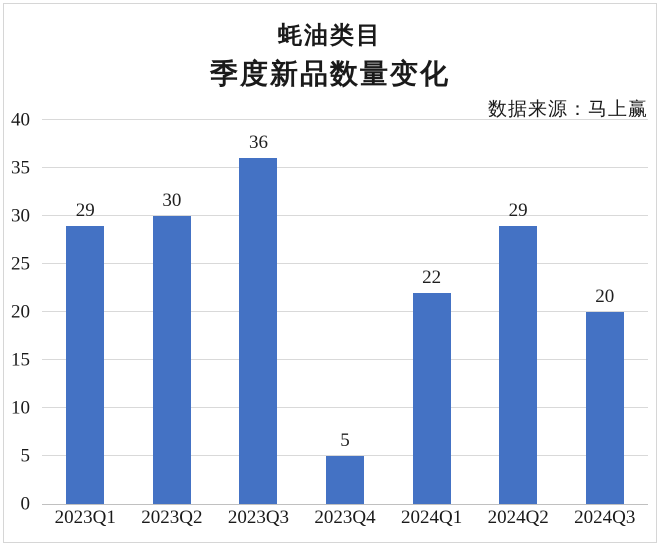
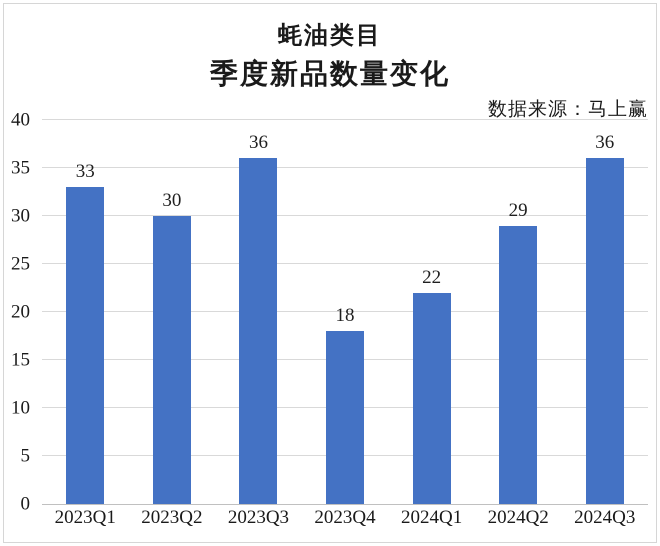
2023Q1: 29 -> 33
2023Q4: 5 -> 18
2024Q3: 20 -> 36
